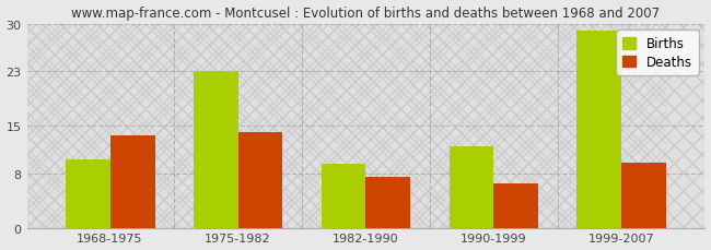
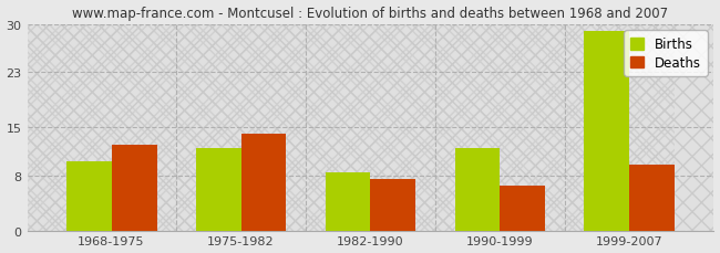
Deaths/1968-1975: 13.6 -> 12.5
Births/1975-1982: 23.0 -> 12.0
Births/1982-1990: 9.4 -> 8.5
